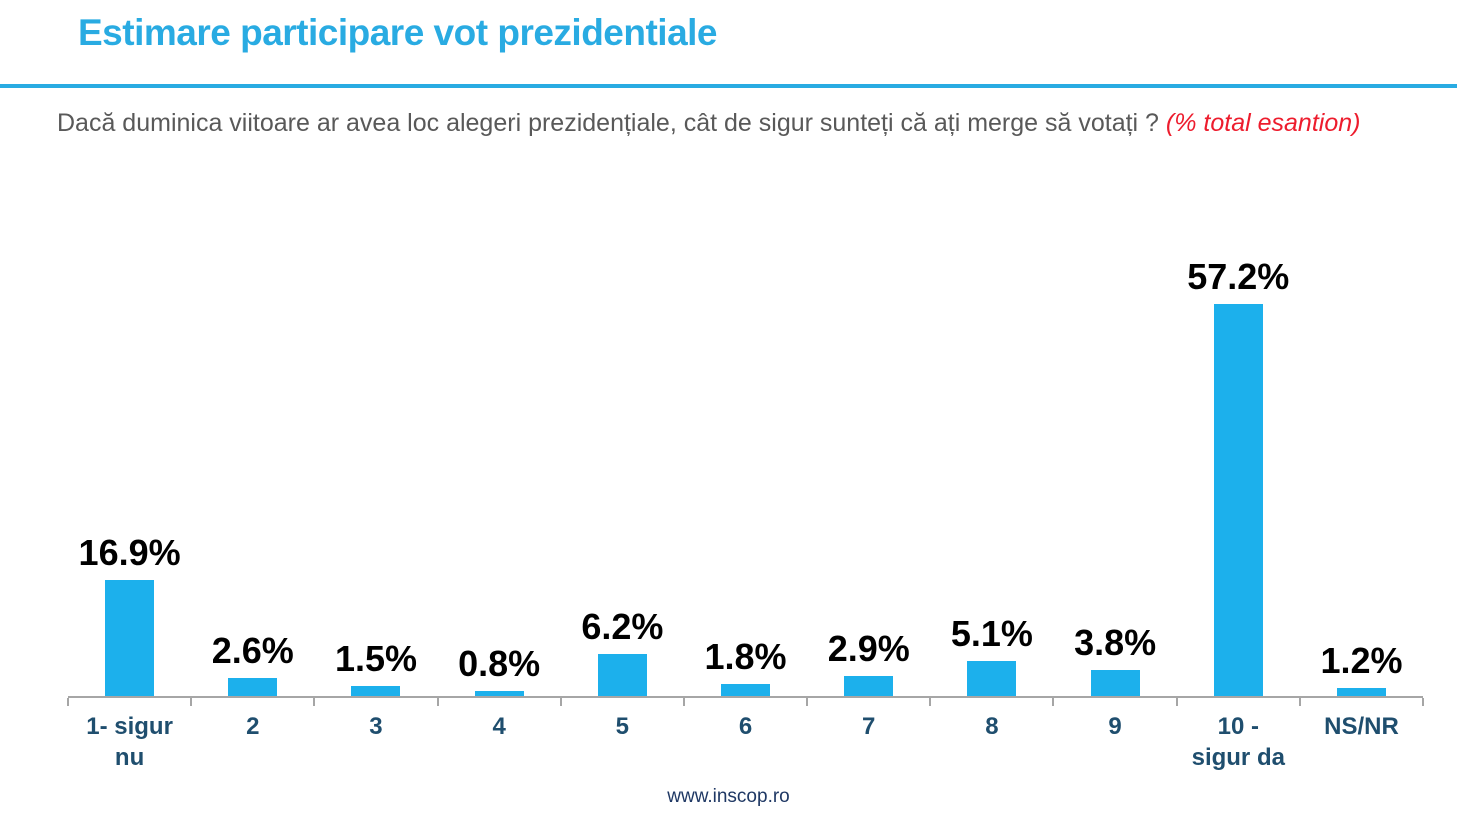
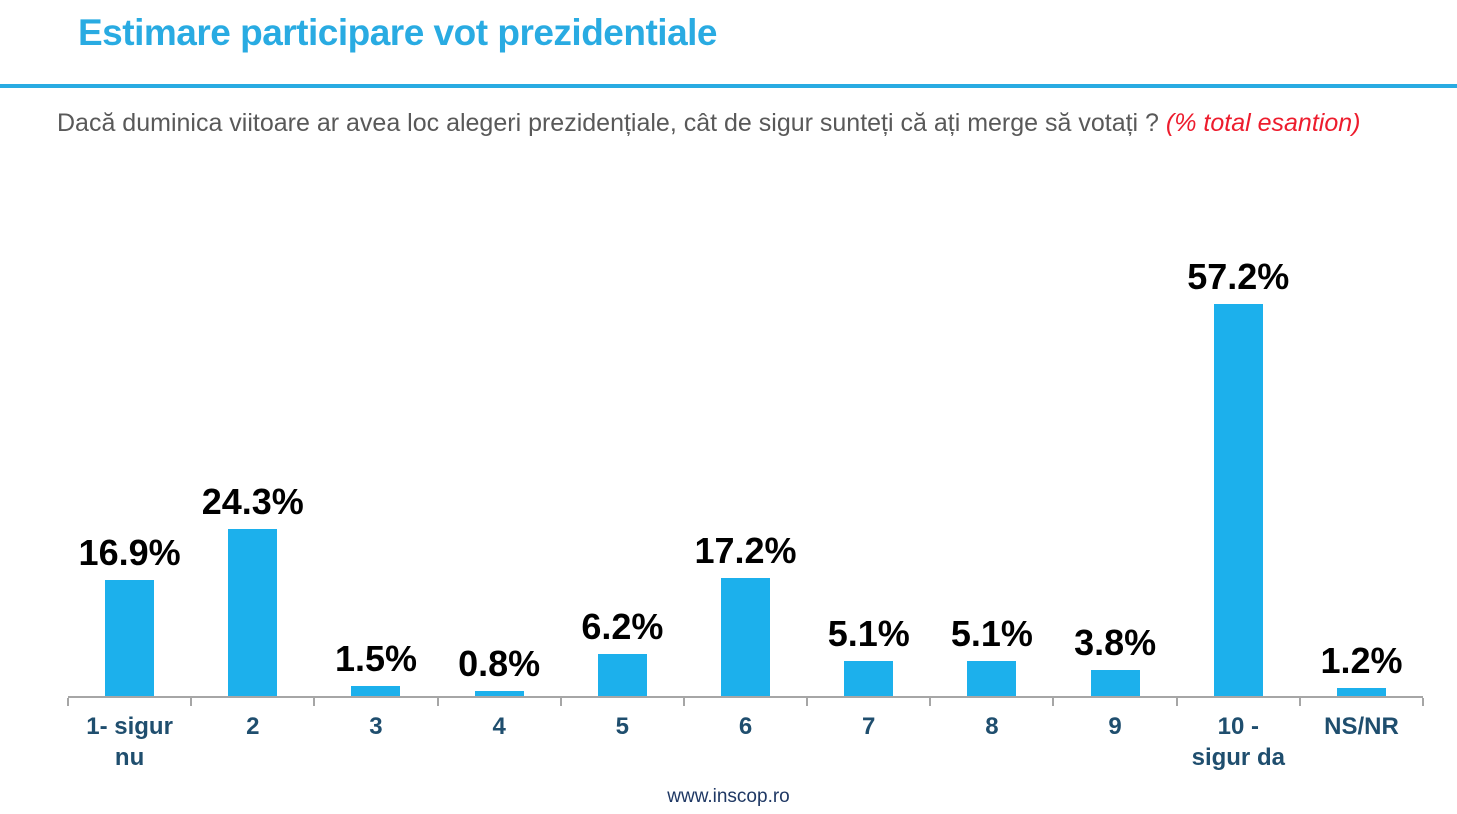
2: 2.6% -> 24.3%
6: 1.8% -> 17.2%
7: 2.9% -> 5.1%
